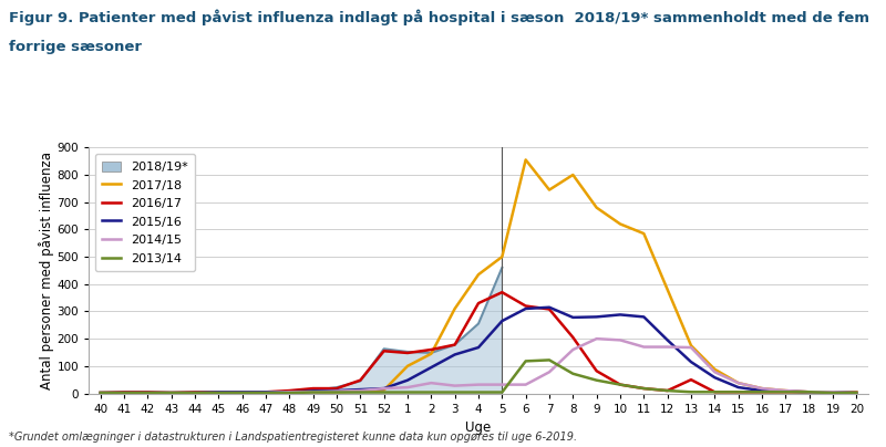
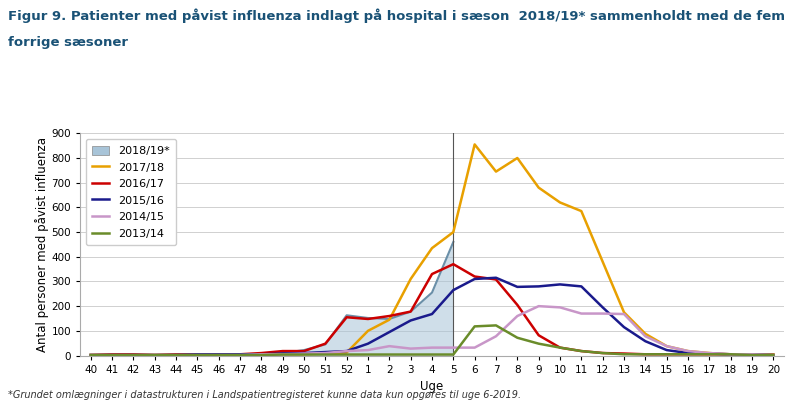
2016/17/13: 50 -> 8
